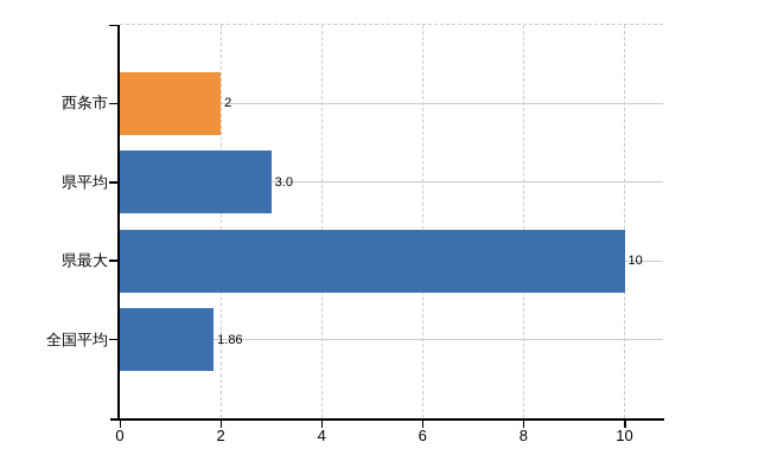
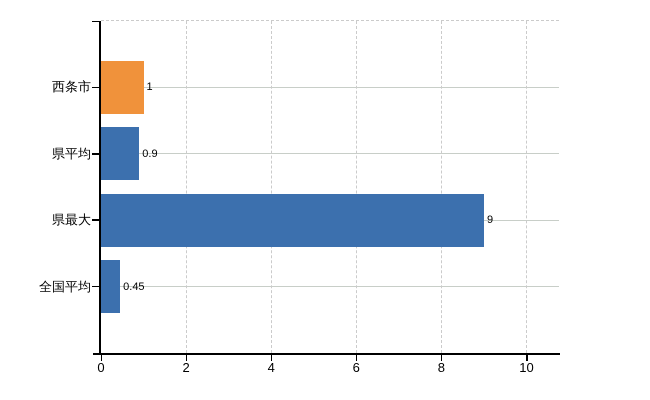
西条市: 2 -> 1
県平均: 3.0 -> 0.9
県最大: 10 -> 9
全国平均: 1.86 -> 0.45
